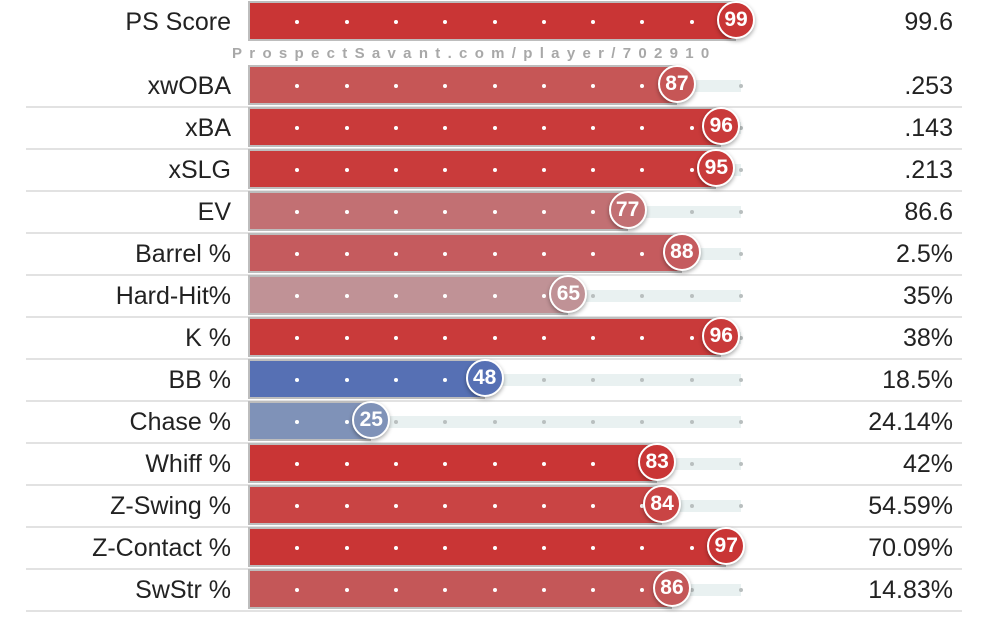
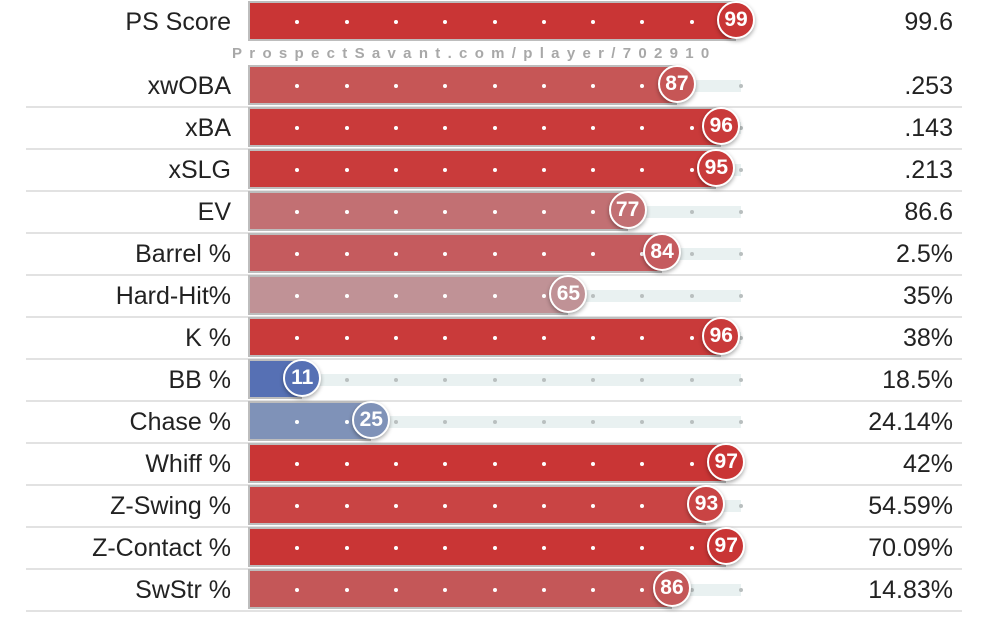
Barrel %: 88 -> 84
BB %: 48 -> 11
Whiff %: 83 -> 97
Z-Swing %: 84 -> 93
